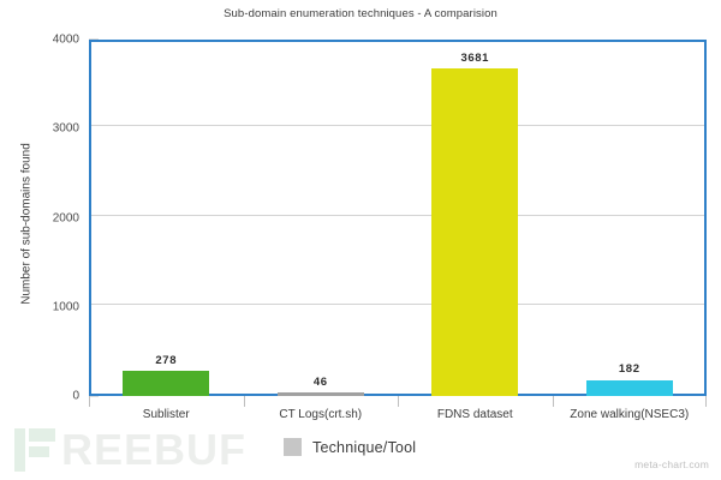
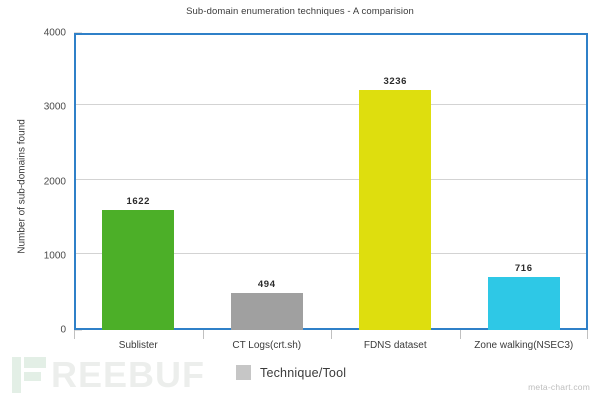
Sublister: 278 -> 1622
CT Logs(crt.sh): 46 -> 494
FDNS dataset: 3681 -> 3236
Zone walking(NSEC3): 182 -> 716
